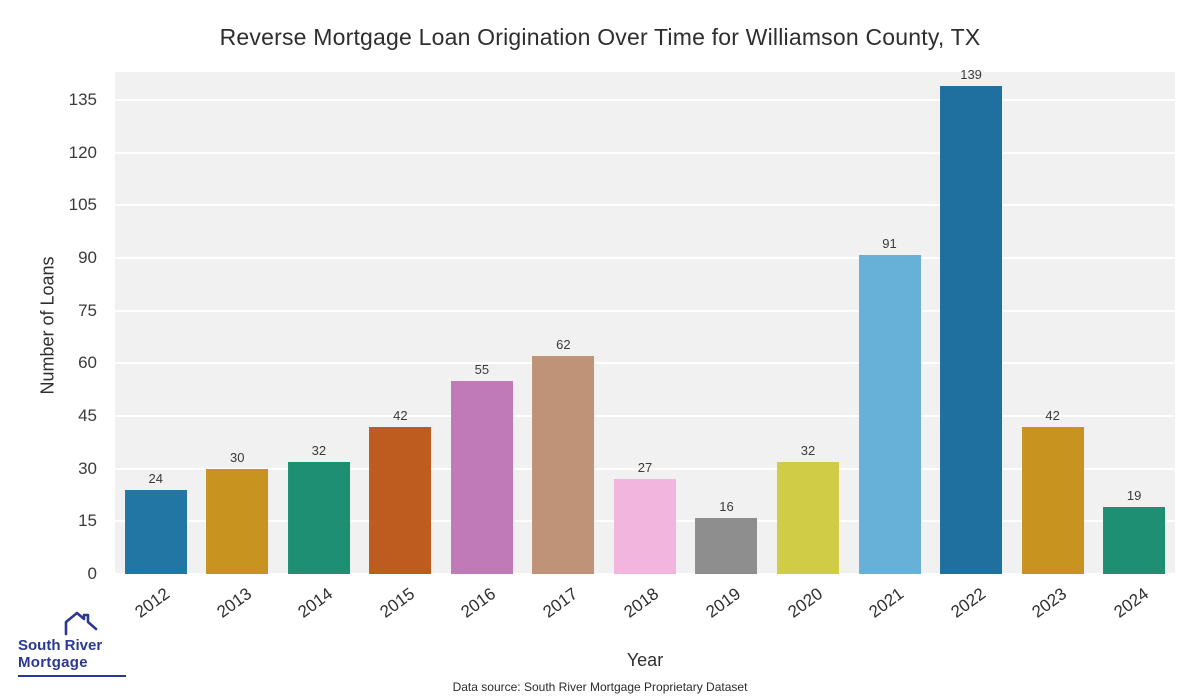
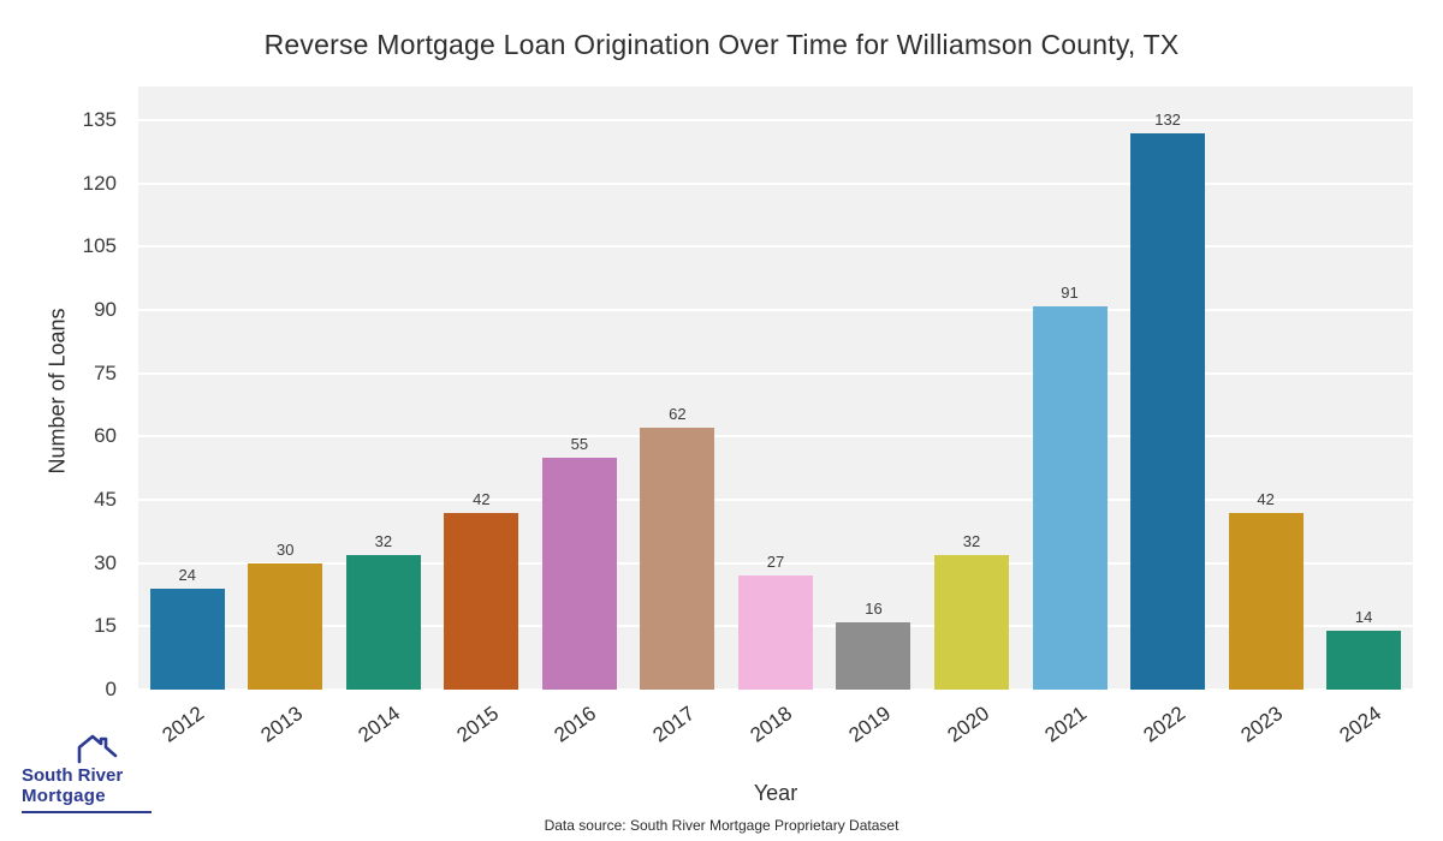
2022: 139 -> 132
2024: 19 -> 14
